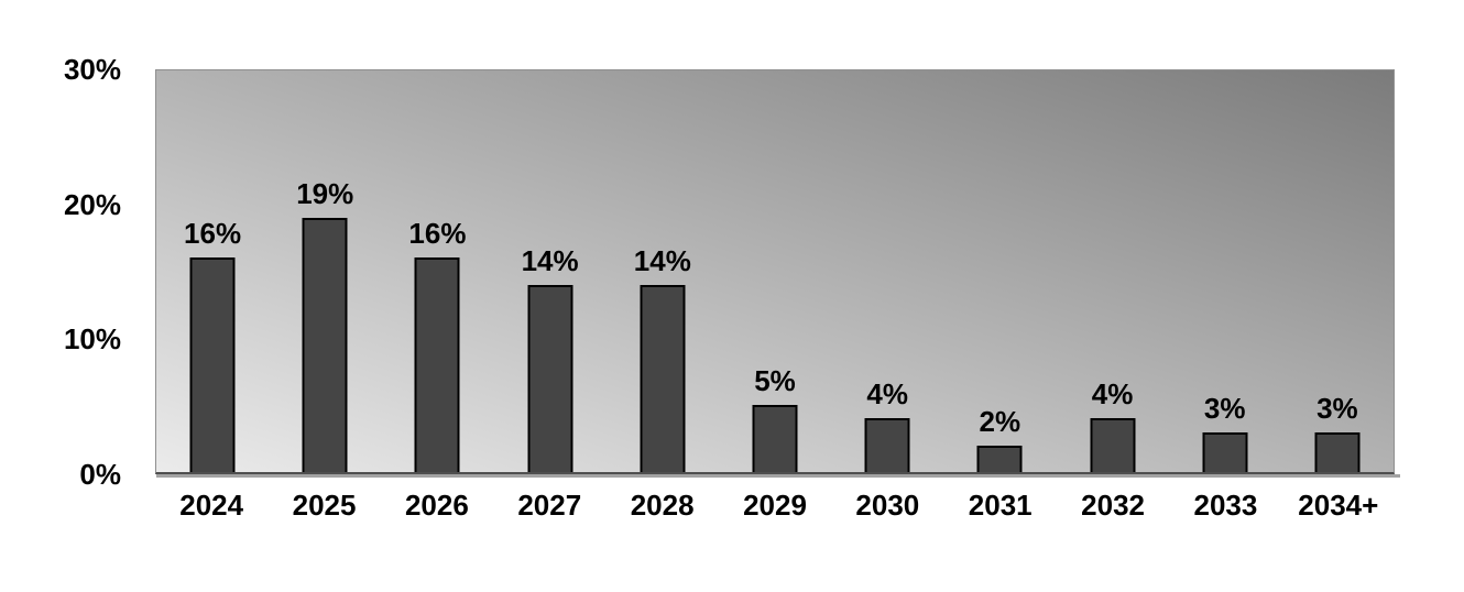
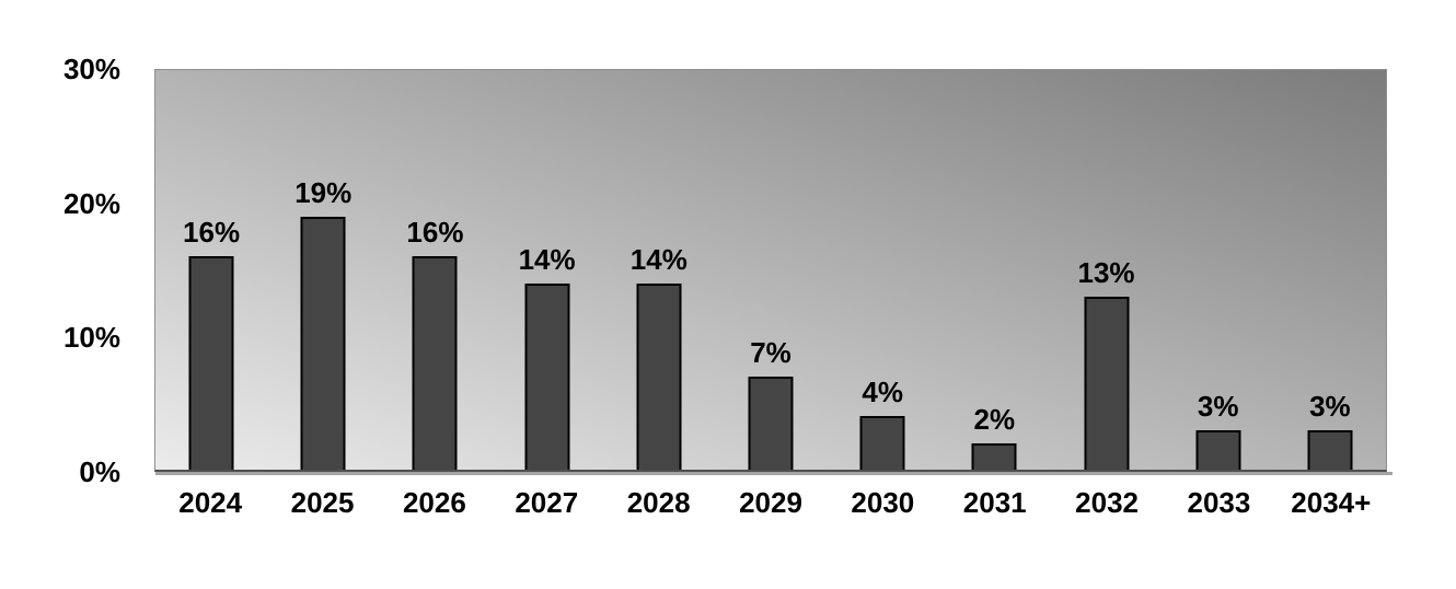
2029: 5% -> 7%
2032: 4% -> 13%
